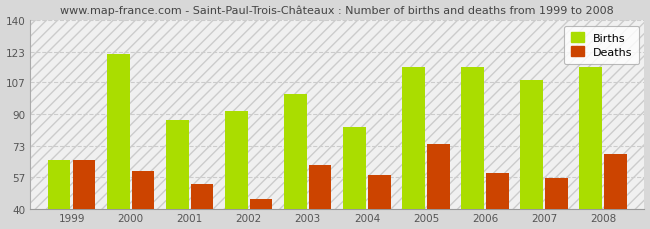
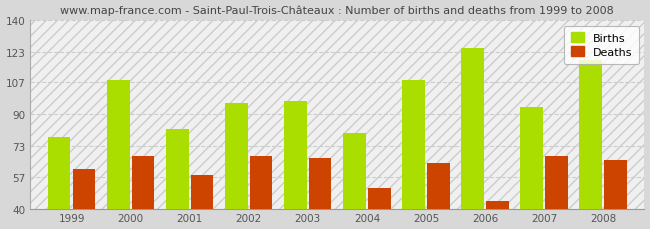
Births/1999: 66 -> 78
Deaths/1999: 66 -> 61
Births/2000: 122 -> 108
Deaths/2000: 60 -> 68
Births/2001: 87 -> 82
Deaths/2001: 53 -> 58
Births/2002: 92 -> 96
Deaths/2002: 45 -> 68
Births/2003: 101 -> 97
Deaths/2003: 63 -> 67
Births/2004: 83 -> 80
Deaths/2004: 58 -> 51
Births/2005: 115 -> 108
Deaths/2005: 74 -> 64
Births/2006: 115 -> 125
Deaths/2006: 59 -> 44
Births/2007: 108 -> 94
Deaths/2007: 56 -> 68
Births/2008: 115 -> 119
Deaths/2008: 69 -> 66
